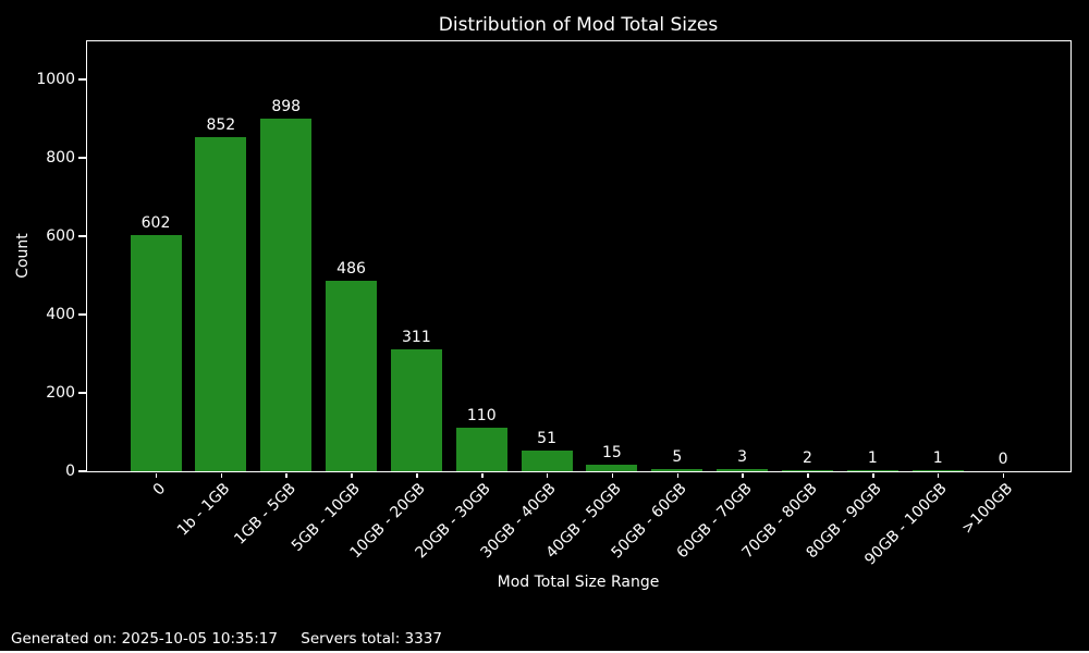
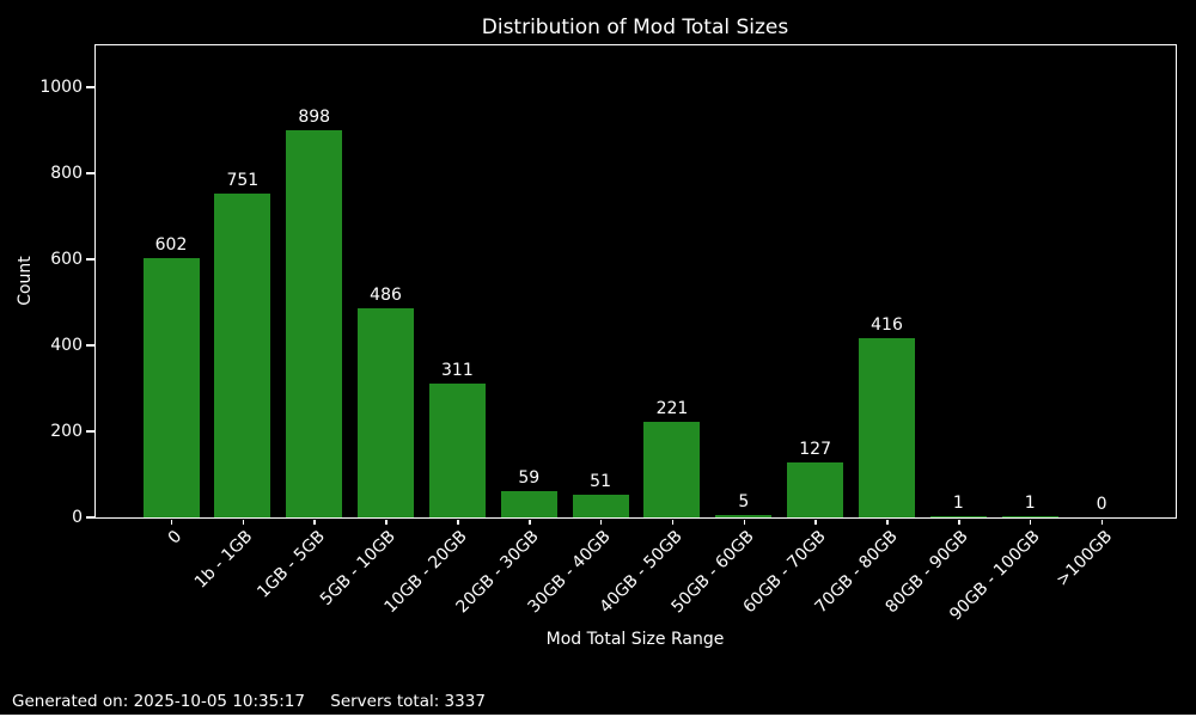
1b - 1GB: 852 -> 751
20GB - 30GB: 110 -> 59
40GB - 50GB: 15 -> 221
60GB - 70GB: 3 -> 127
70GB - 80GB: 2 -> 416
